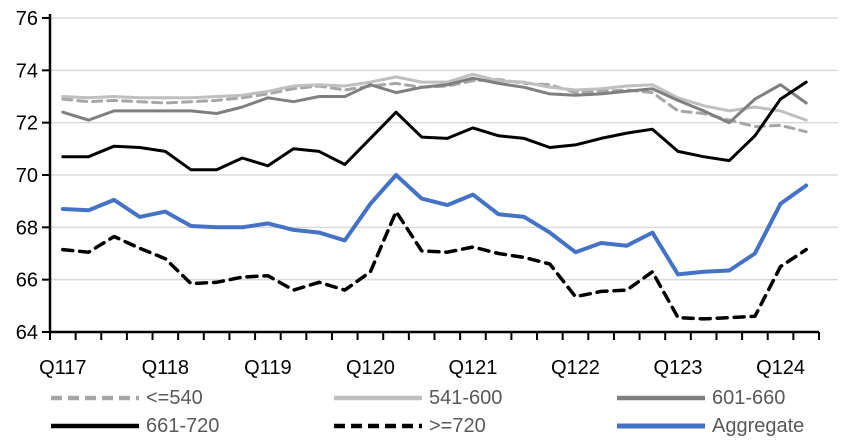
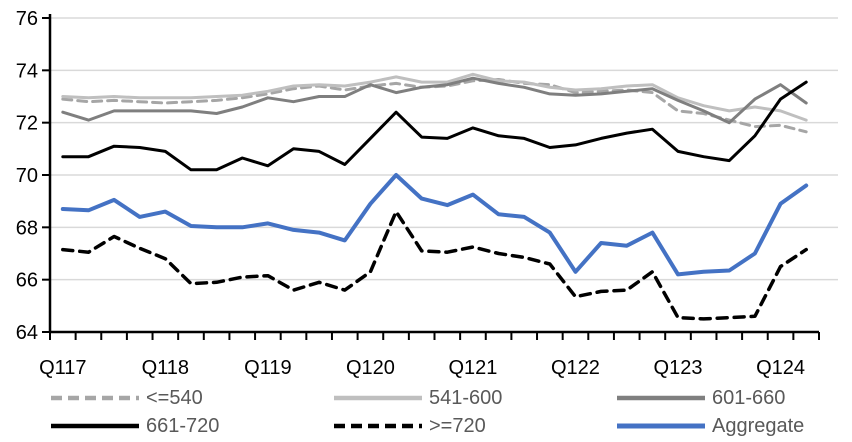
Aggregate/Q122: 67.0 -> 66.3
